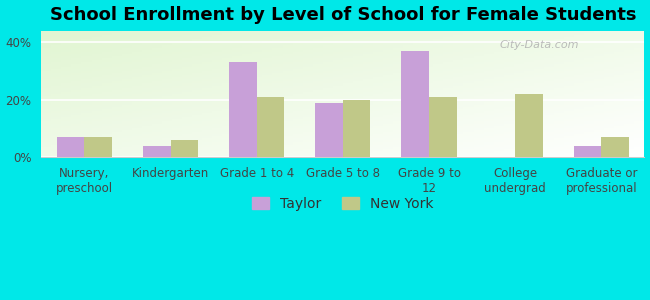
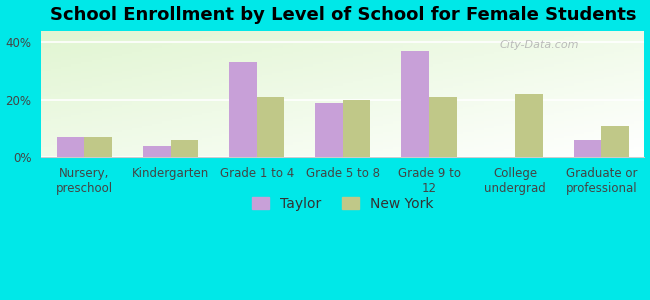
Taylor/Graduate or professional: 4% -> 6%
New York/Graduate or professional: 7% -> 11%
